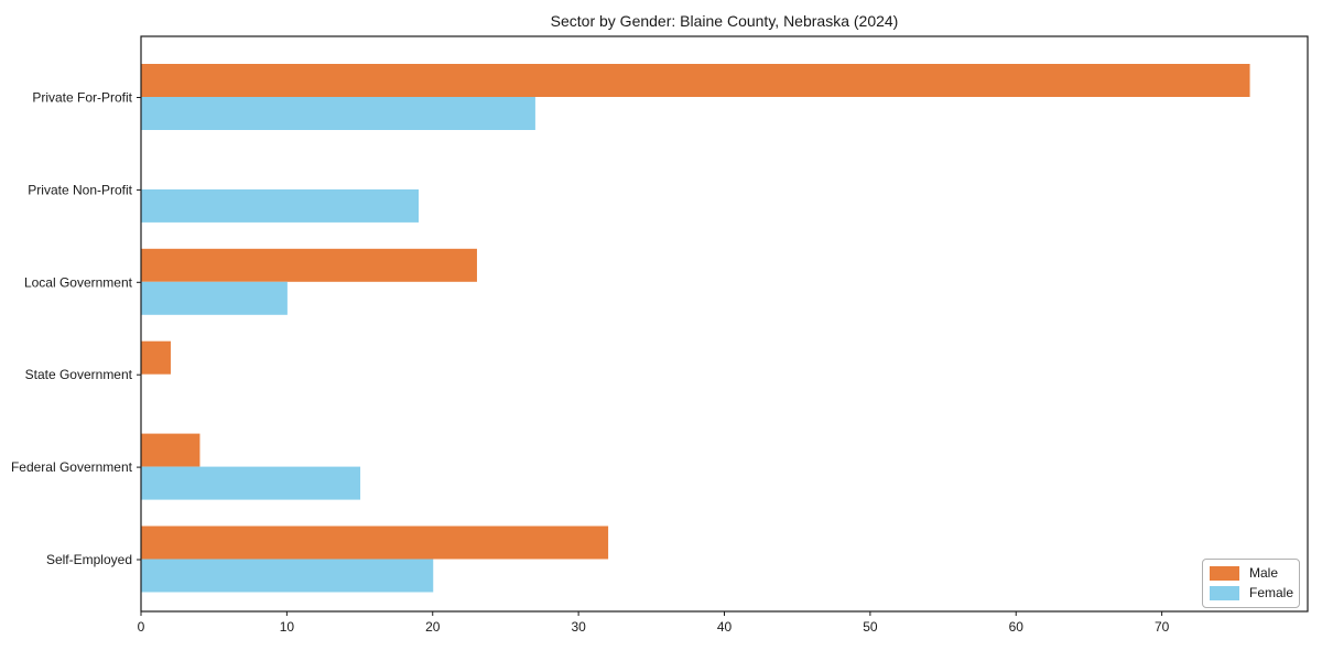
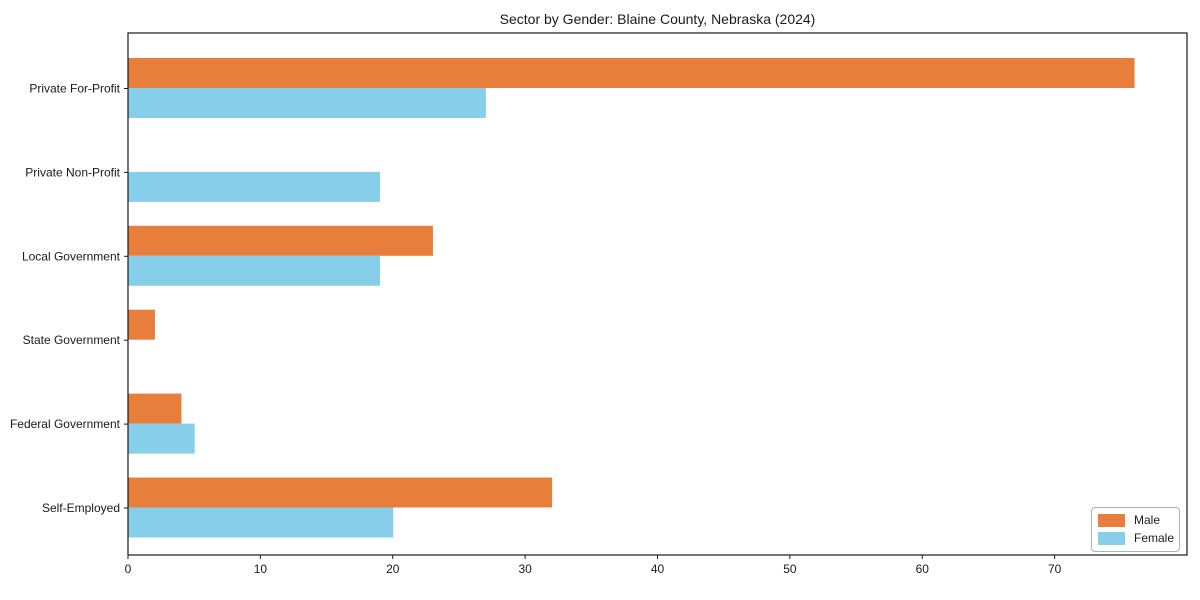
Female/Local Government: 10 -> 19
Female/Federal Government: 15 -> 5
